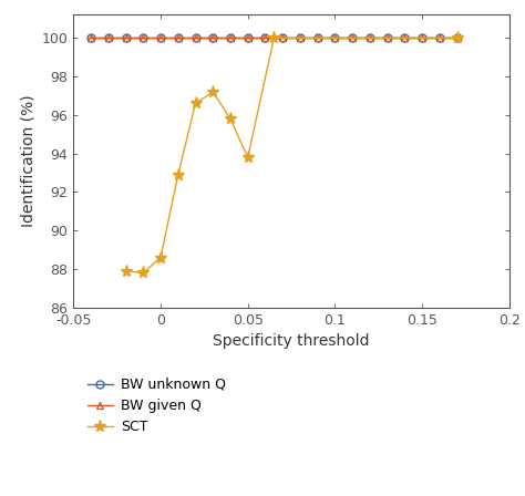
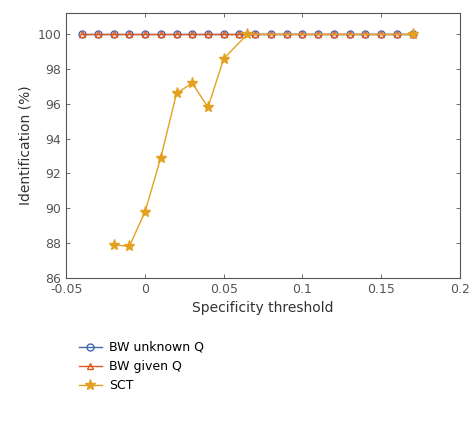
SCT/0: 88.6 -> 89.8
SCT/0.05: 93.8 -> 98.6
